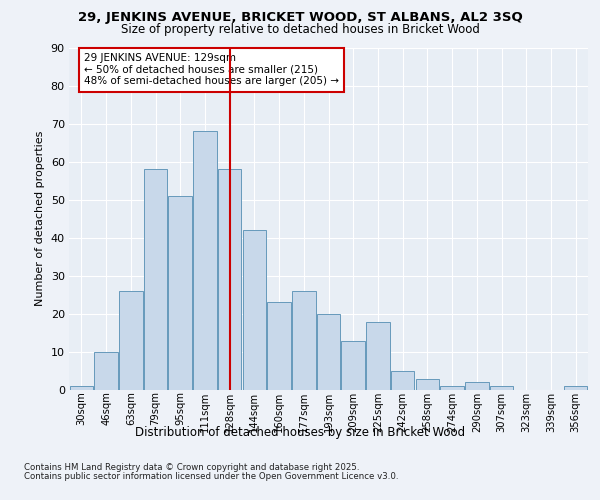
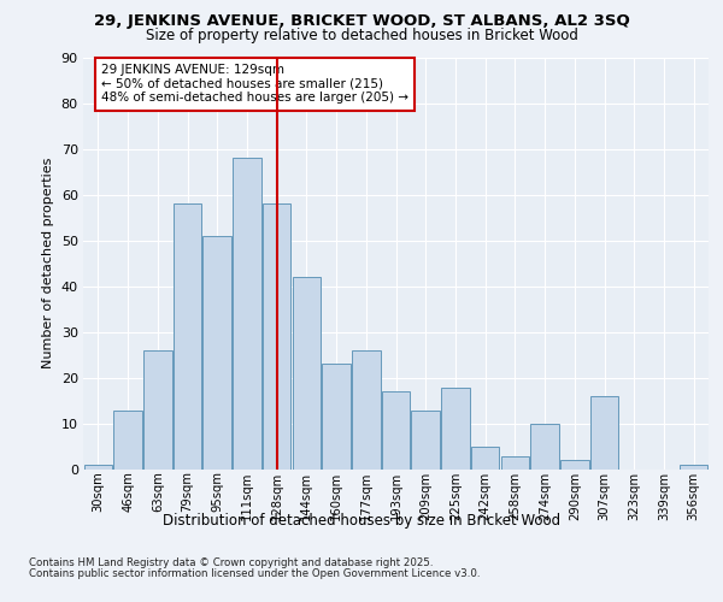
46sqm: 10 -> 13
193sqm: 20 -> 17
274sqm: 1 -> 10
307sqm: 1 -> 16
